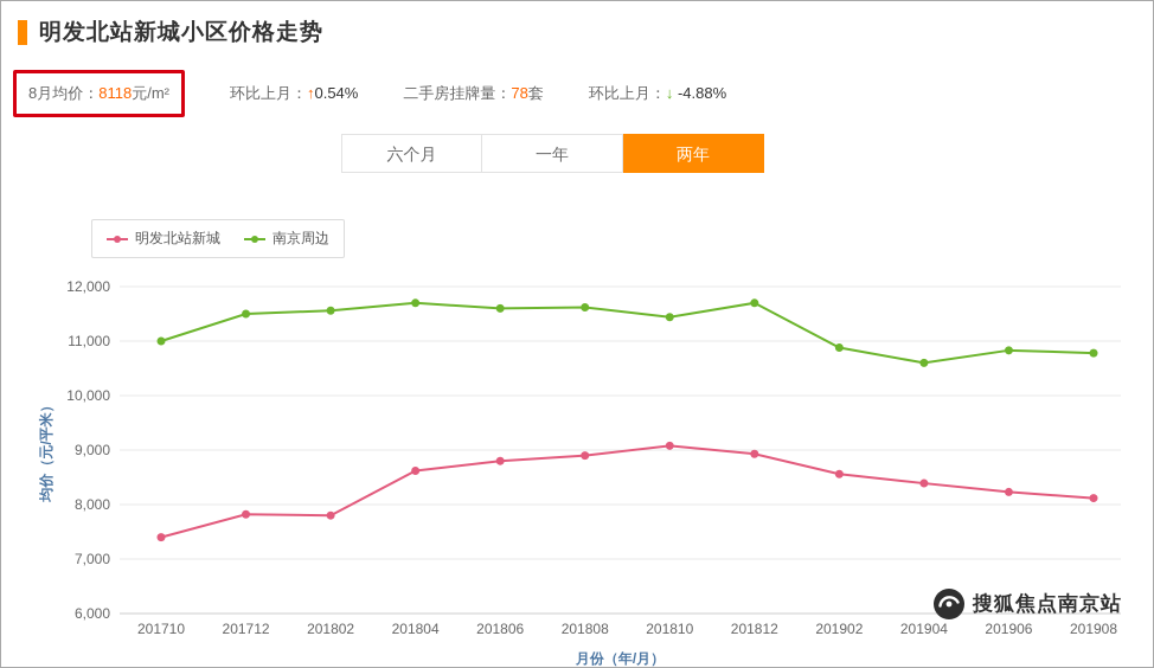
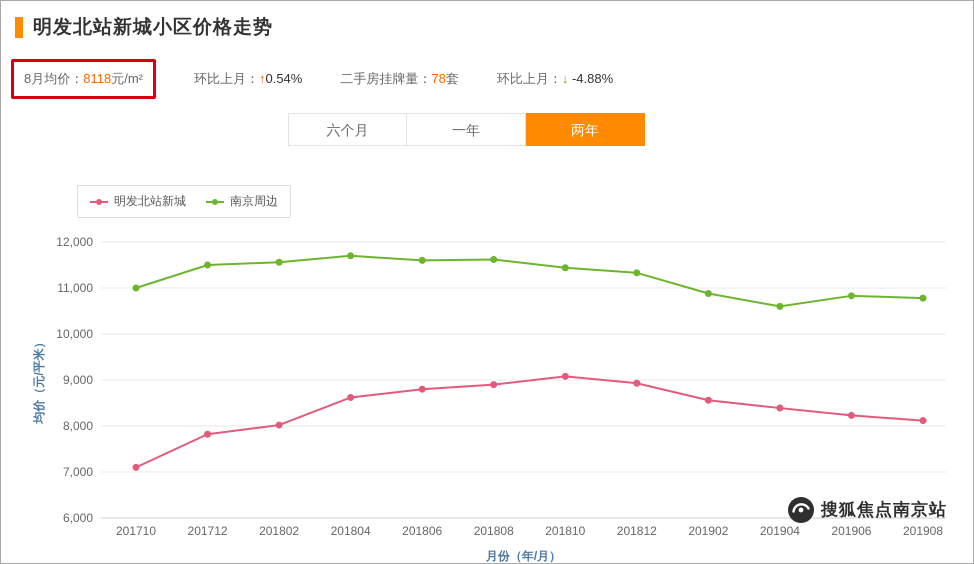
明发北站新城/201710: 7400 -> 7100
明发北站新城/201802: 7800 -> 8000
南京周边/201812: 11700 -> 11300
